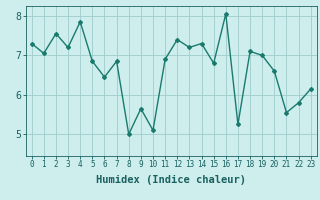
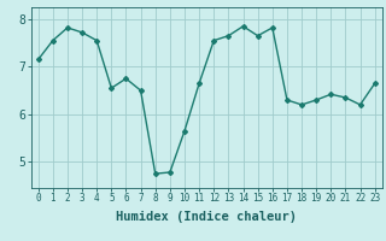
0: 7.30 -> 7.15
1: 7.05 -> 7.55
2: 7.55 -> 7.82
3: 7.20 -> 7.72
4: 7.85 -> 7.55
5: 6.85 -> 6.55
6: 6.45 -> 6.75
7: 6.85 -> 6.50
8: 5.00 -> 4.75
9: 5.65 -> 4.78
10: 5.10 -> 5.65
11: 6.90 -> 6.65
12: 7.40 -> 7.55
13: 7.20 -> 7.65
14: 7.30 -> 7.85
15: 6.80 -> 7.65
16: 8.05 -> 7.82
17: 5.25 -> 6.30
18: 7.10 -> 6.20
19: 7.00 -> 6.30
20: 6.60 -> 6.42
21: 5.55 -> 6.35
22: 5.80 -> 6.20
23: 6.15 -> 6.65
